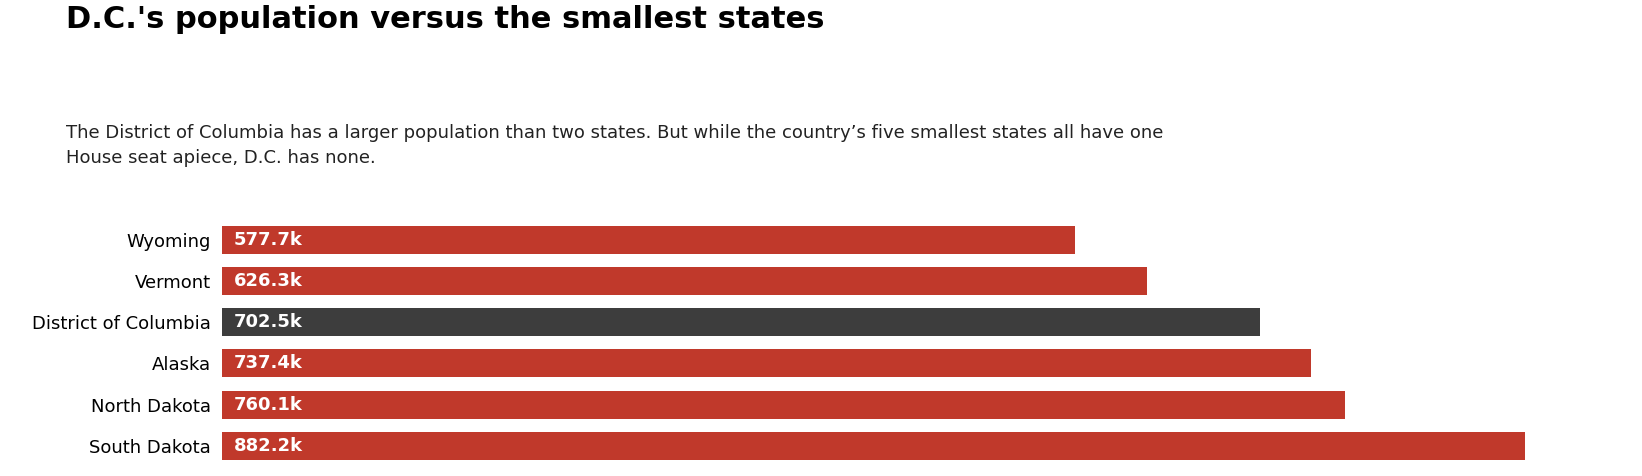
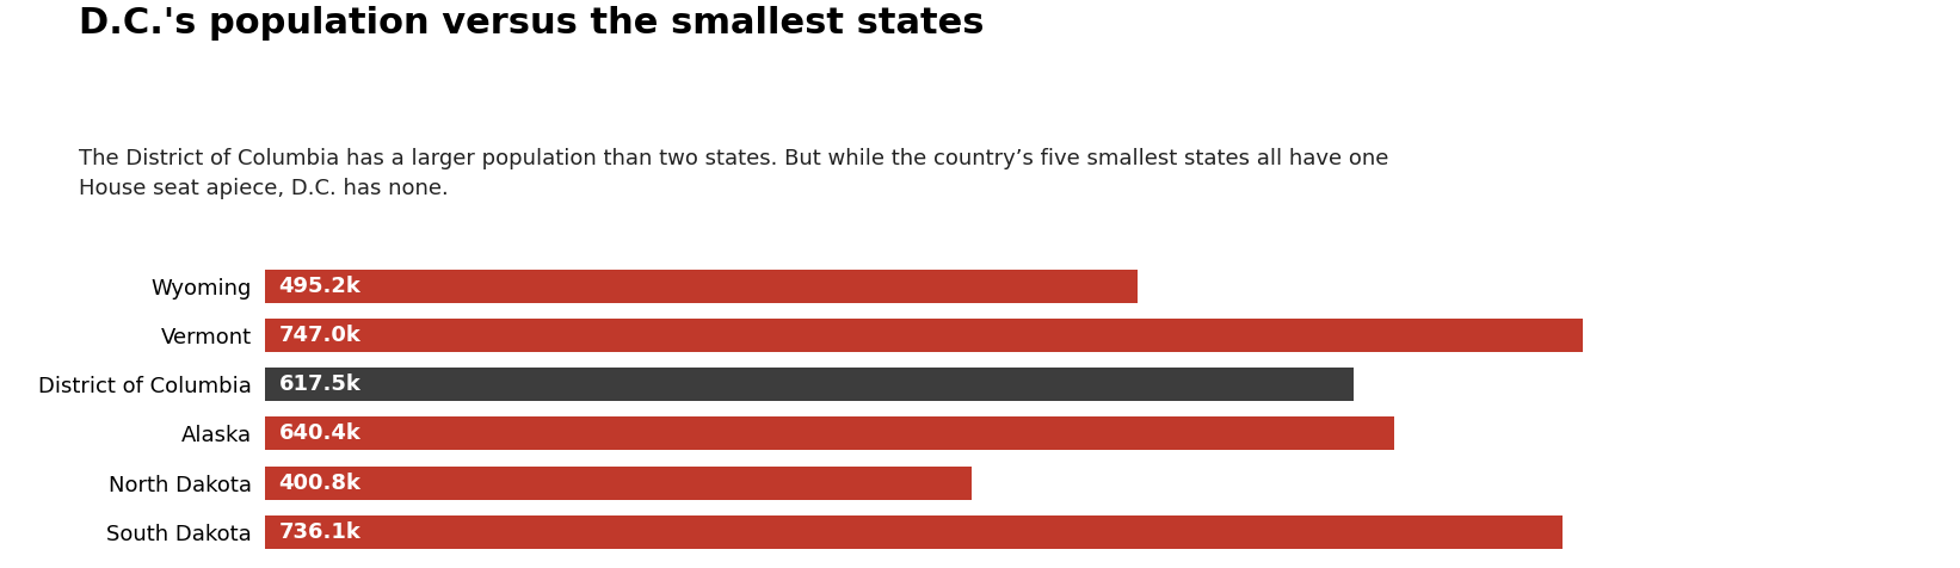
Wyoming: 577.7k -> 495.2k
Vermont: 626.3k -> 747.0k
District of Columbia: 702.5k -> 617.5k
Alaska: 737.4k -> 640.4k
North Dakota: 760.1k -> 400.8k
South Dakota: 882.2k -> 736.1k
